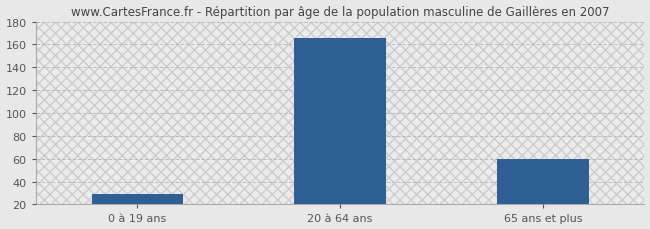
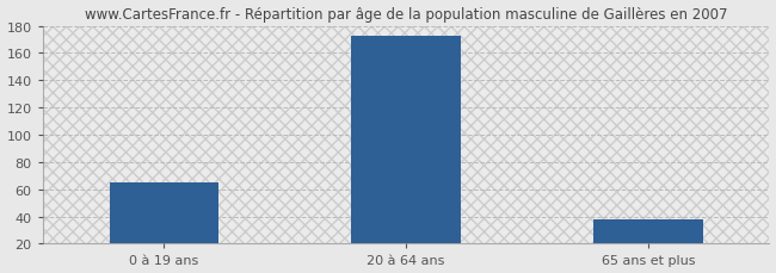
0 à 19 ans: 29 -> 65
20 à 64 ans: 166 -> 173
65 ans et plus: 60 -> 38
